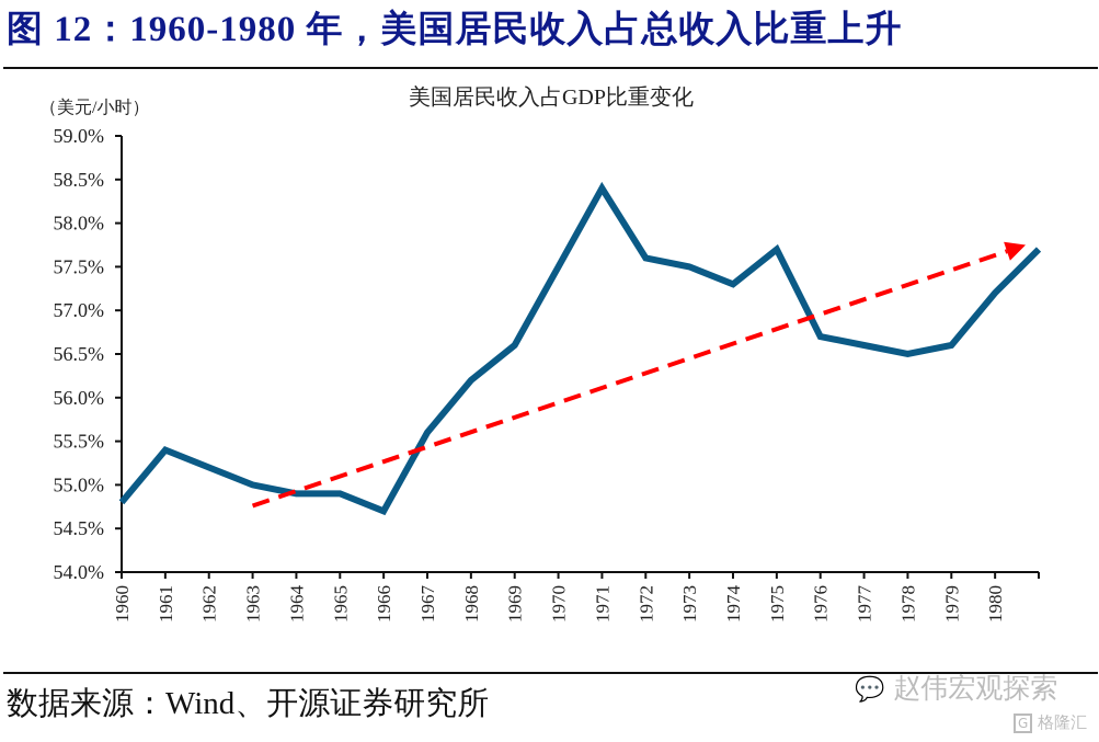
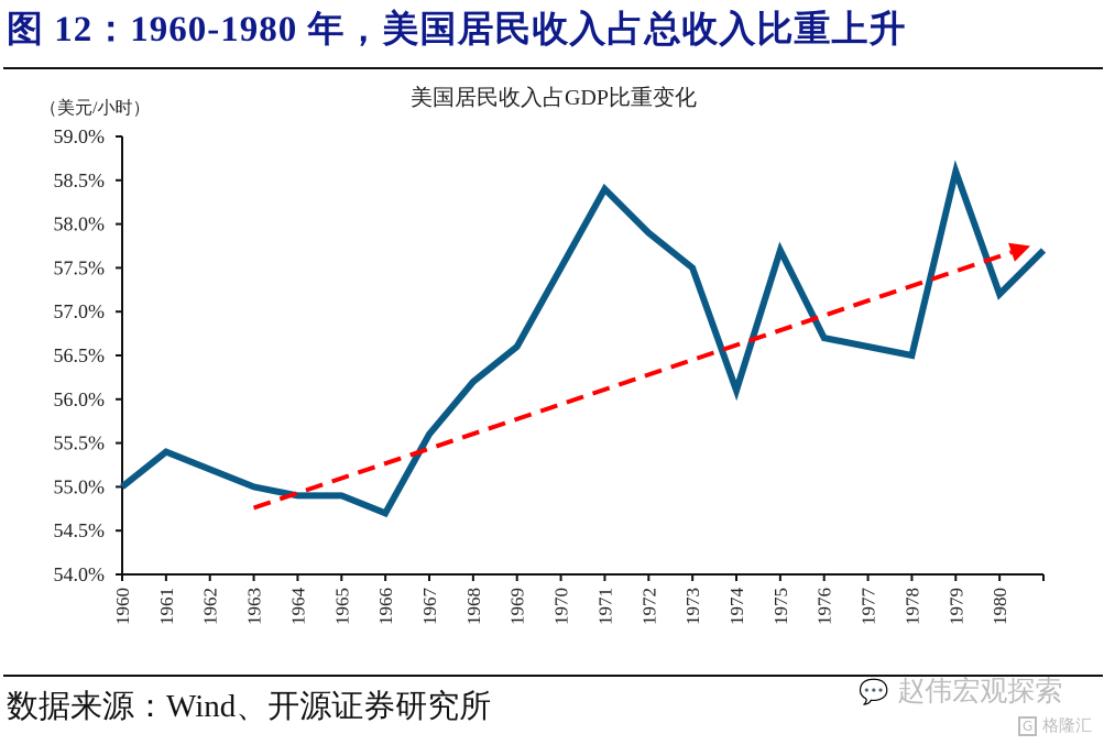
1960: 54.8% -> 55.0%
1972: 57.6% -> 57.9%
1974: 57.3% -> 56.1%
1979: 56.6% -> 58.6%
